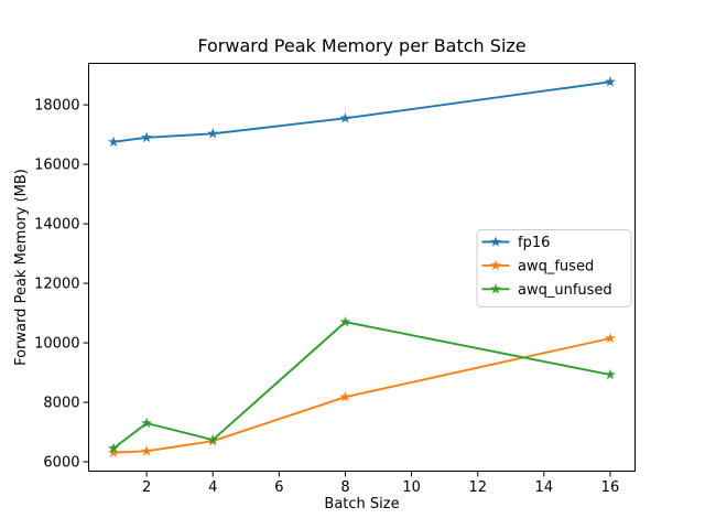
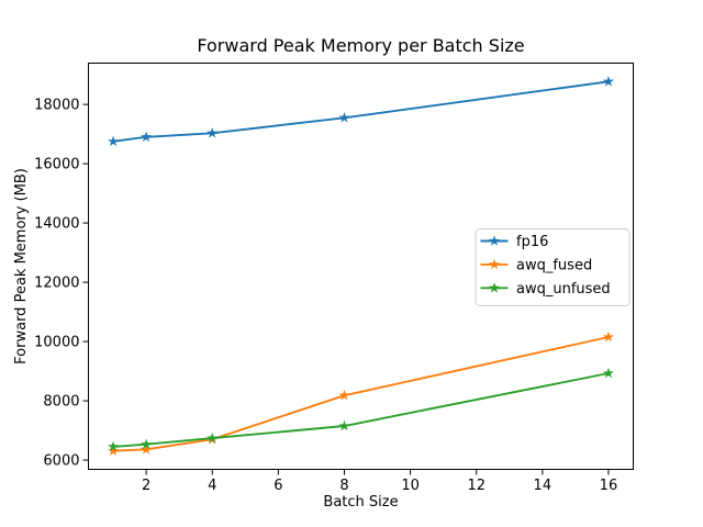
awq_unfused/2: 7300 -> 6500
awq_unfused/8: 10700 -> 7200
